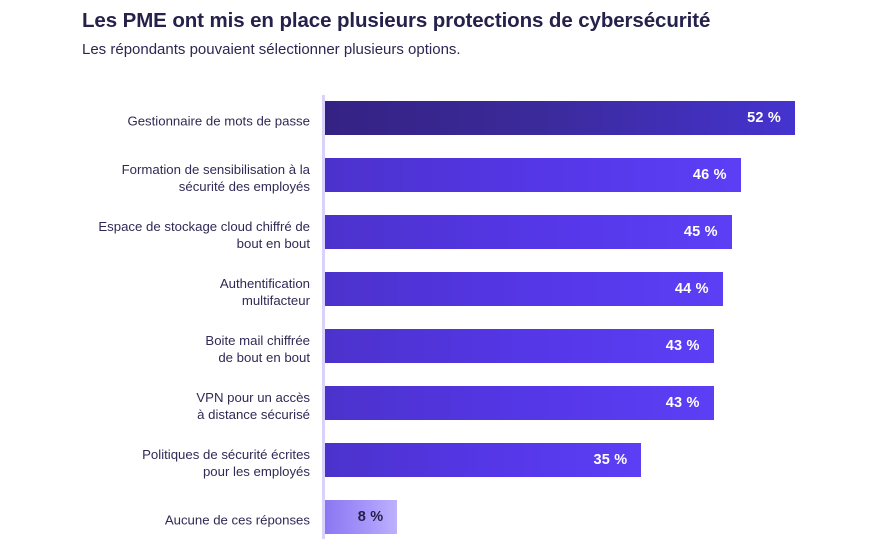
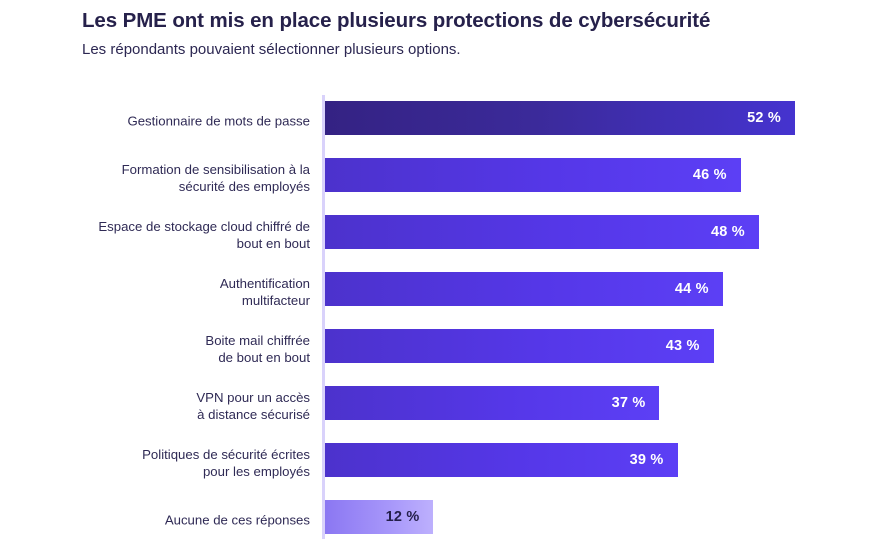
Espace de stockage cloud chiffré de bout en bout: 45 -> 48
VPN pour un accès à distance sécurisé: 43 -> 37
Politiques de sécurité écrites pour les employés: 35 -> 39
Aucune de ces réponses: 8 -> 12
